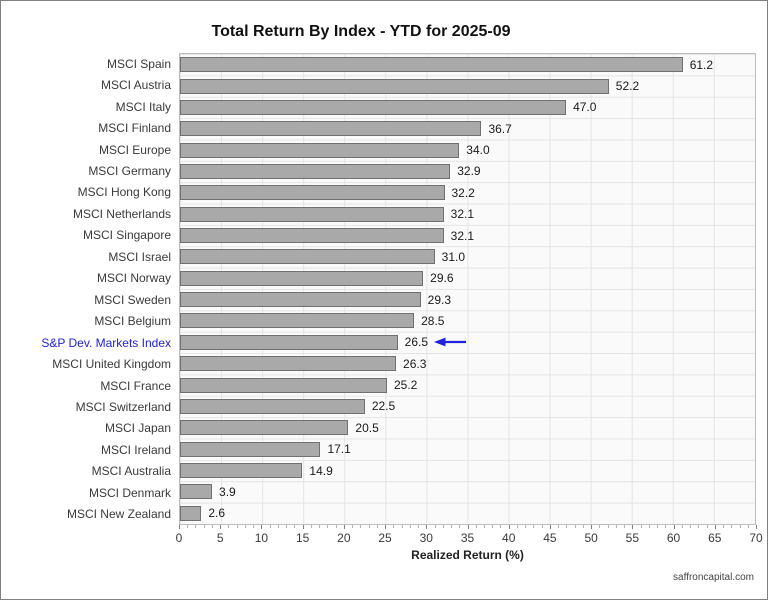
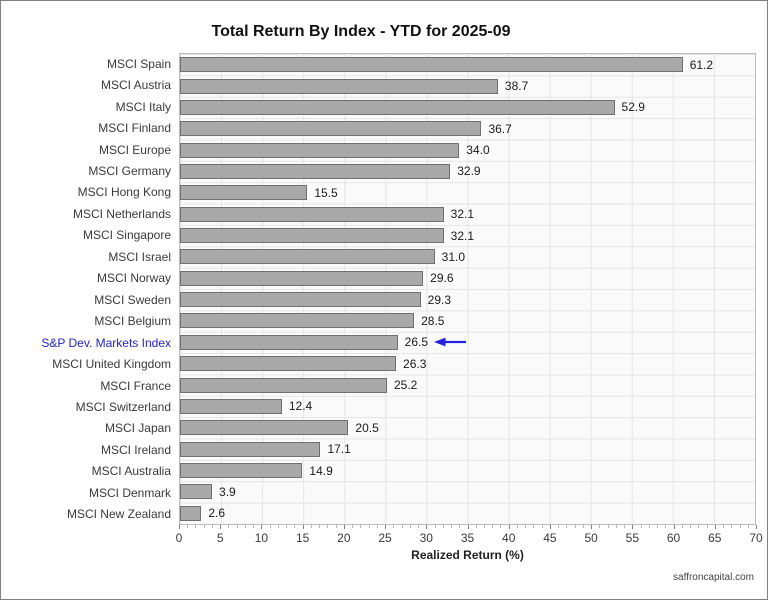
MSCI Austria: 52.2 -> 38.7
MSCI Italy: 47.0 -> 52.9
MSCI Hong Kong: 32.2 -> 15.5
MSCI Switzerland: 22.5 -> 12.4
